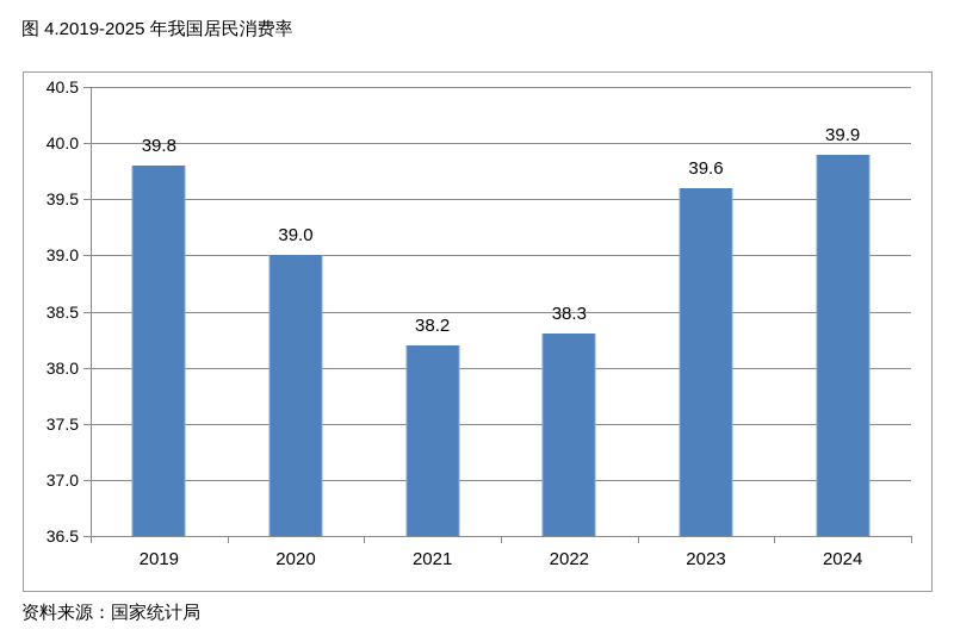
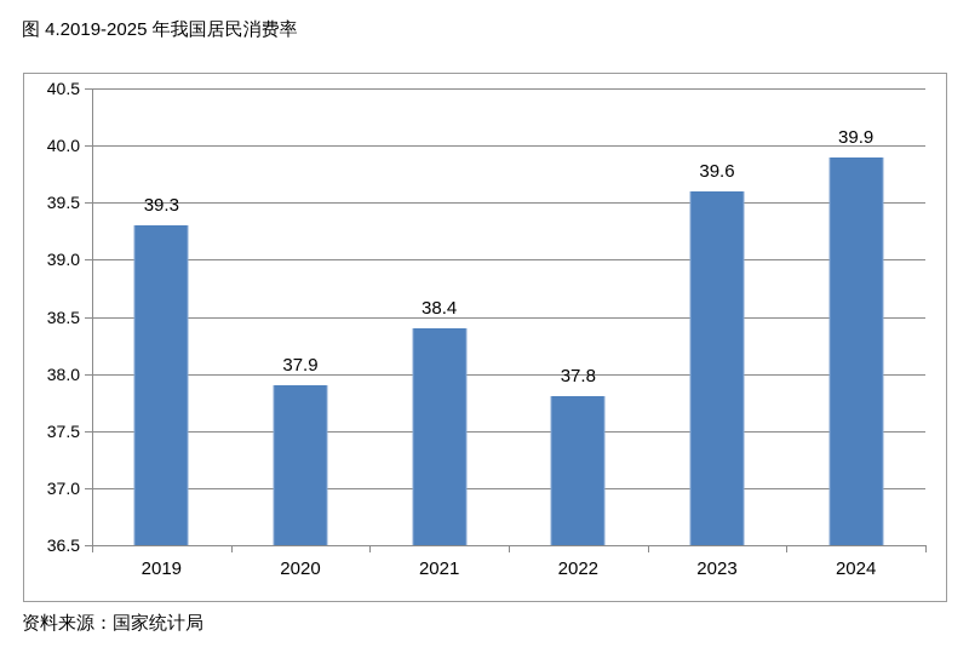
2019: 39.8 -> 39.3
2020: 39.0 -> 37.9
2021: 38.2 -> 38.4
2022: 38.3 -> 37.8
